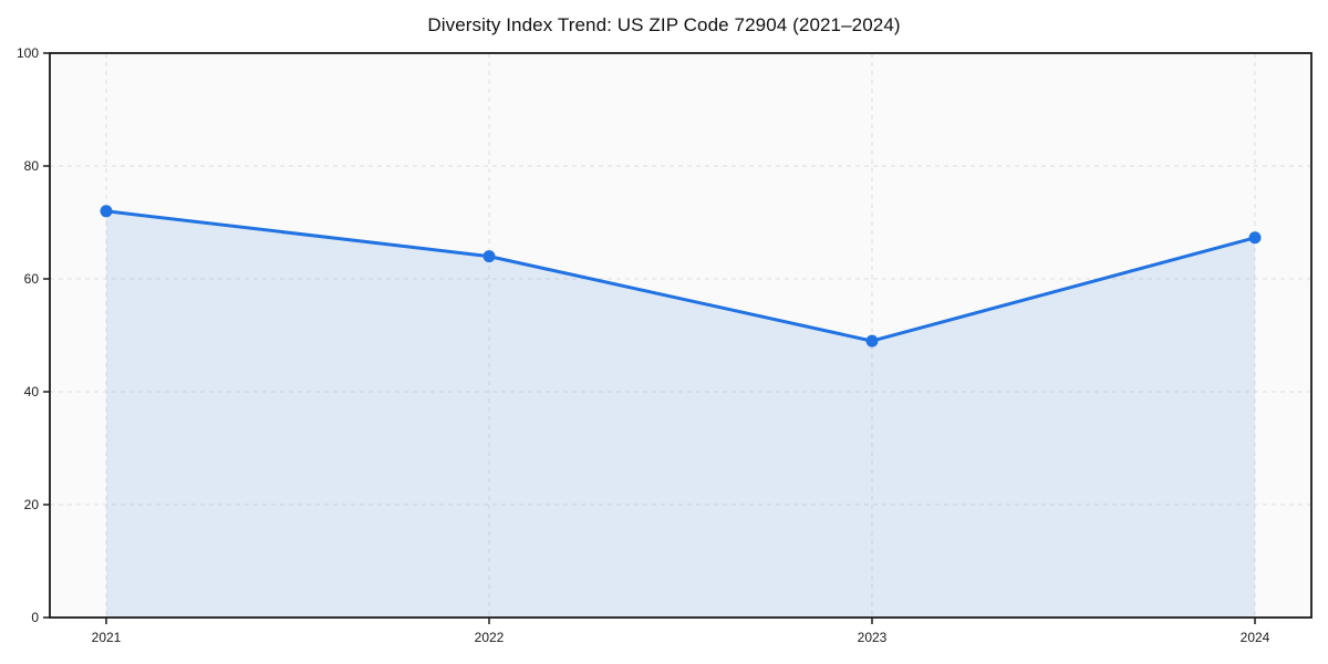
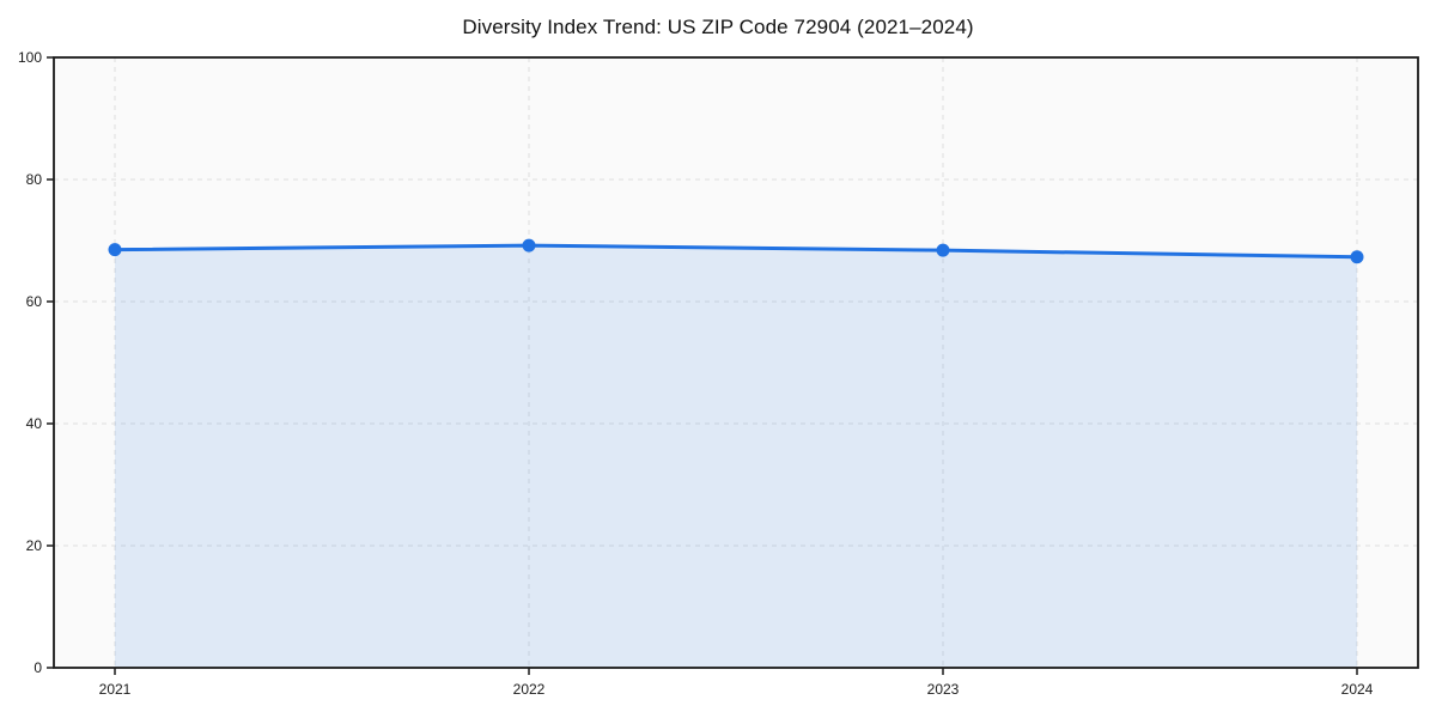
2021: 72 -> 68
2022: 64 -> 69
2023: 49 -> 68
